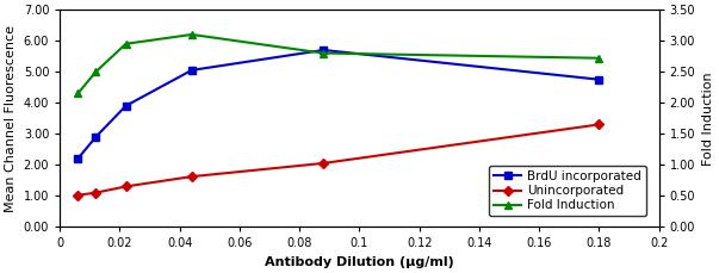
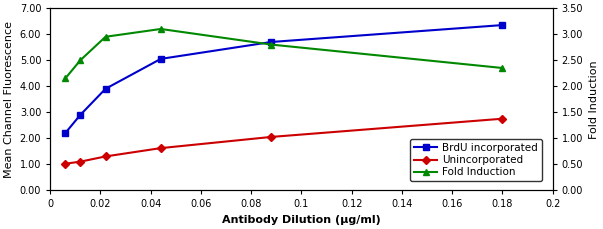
BrdU incorporated/0.18: 4.75 -> 6.35
Unincorporated/0.18: 3.30 -> 2.75
Fold Induction/0.18: 2.72 -> 2.35
